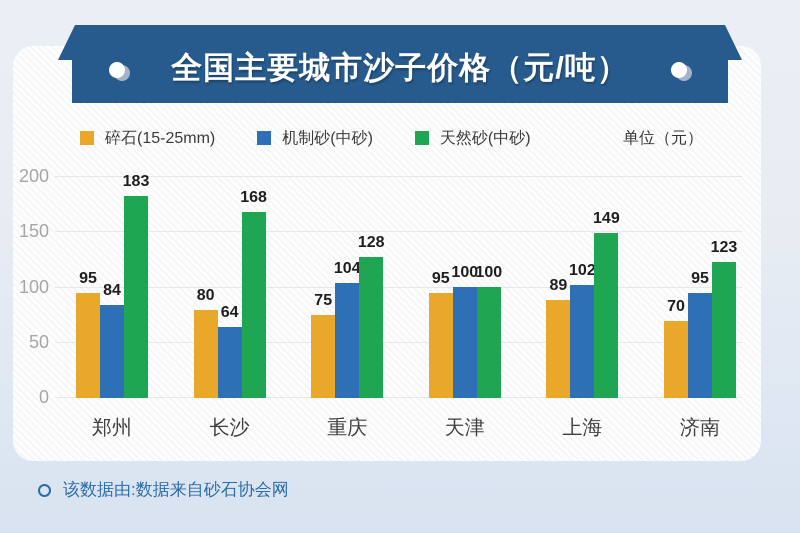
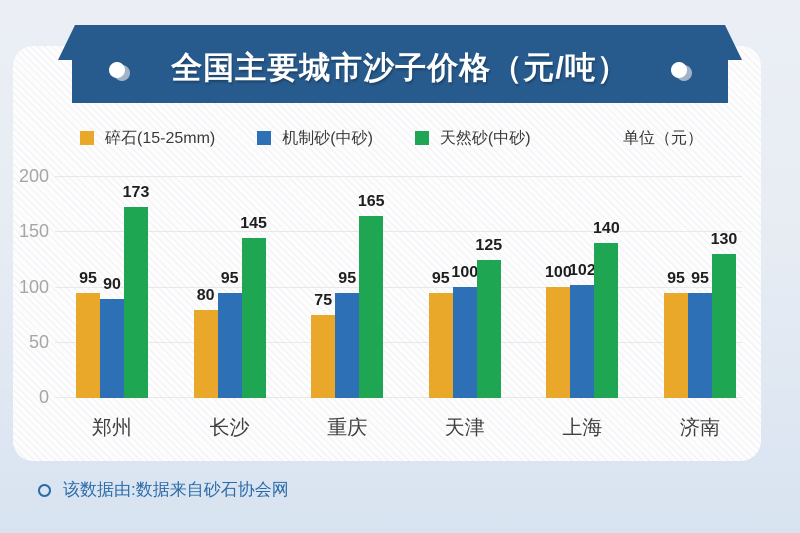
机制砂(中砂)/郑州: 84 -> 90
天然砂(中砂)/郑州: 183 -> 173
机制砂(中砂)/长沙: 64 -> 95
天然砂(中砂)/长沙: 168 -> 145
机制砂(中砂)/重庆: 104 -> 95
天然砂(中砂)/重庆: 128 -> 165
天然砂(中砂)/天津: 100 -> 125
碎石(15-25mm)/上海: 89 -> 100
天然砂(中砂)/上海: 149 -> 140
碎石(15-25mm)/济南: 70 -> 95
天然砂(中砂)/济南: 123 -> 130
